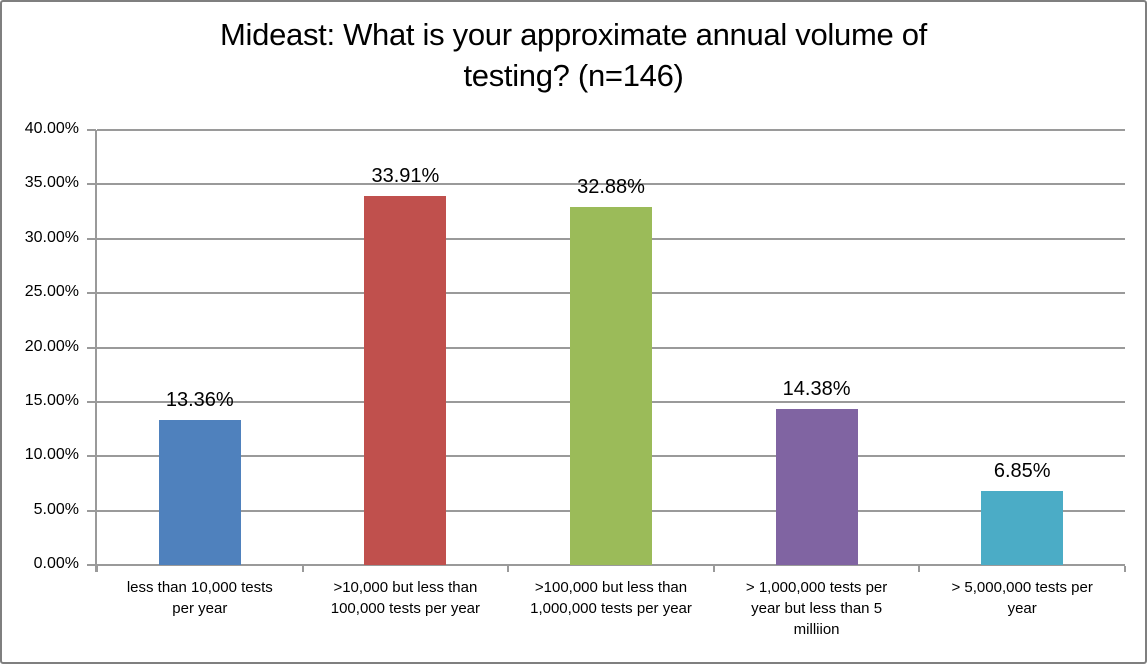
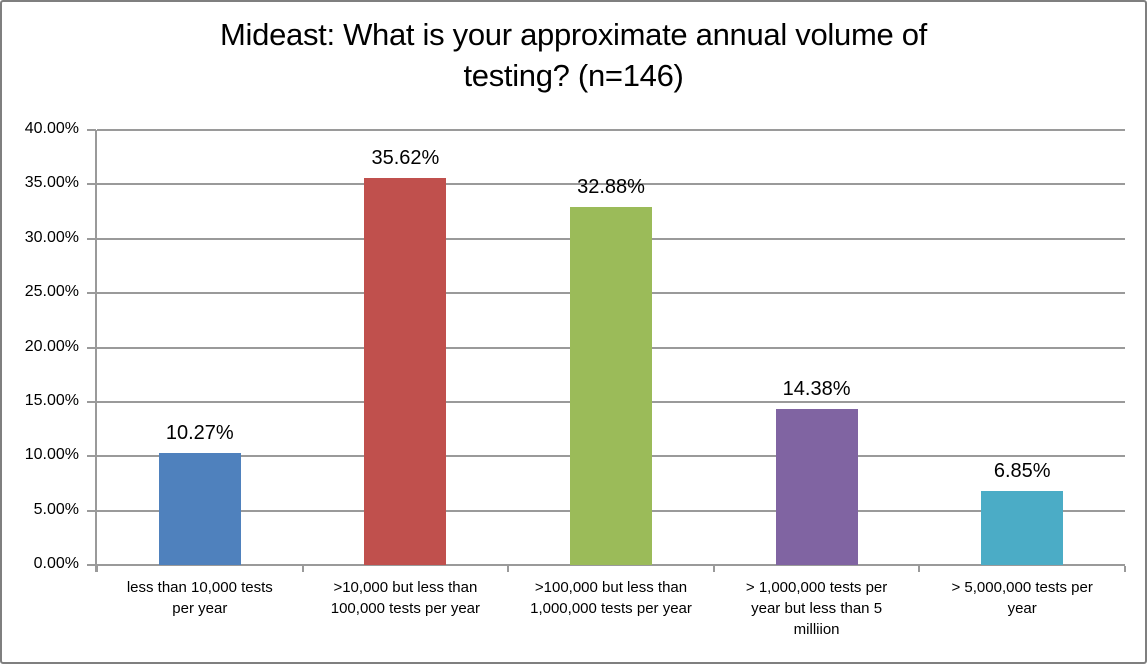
less than 10,000 tests per year: 13.36% -> 10.27%
>10,000 but less than 100,000 tests per year: 33.91% -> 35.62%
